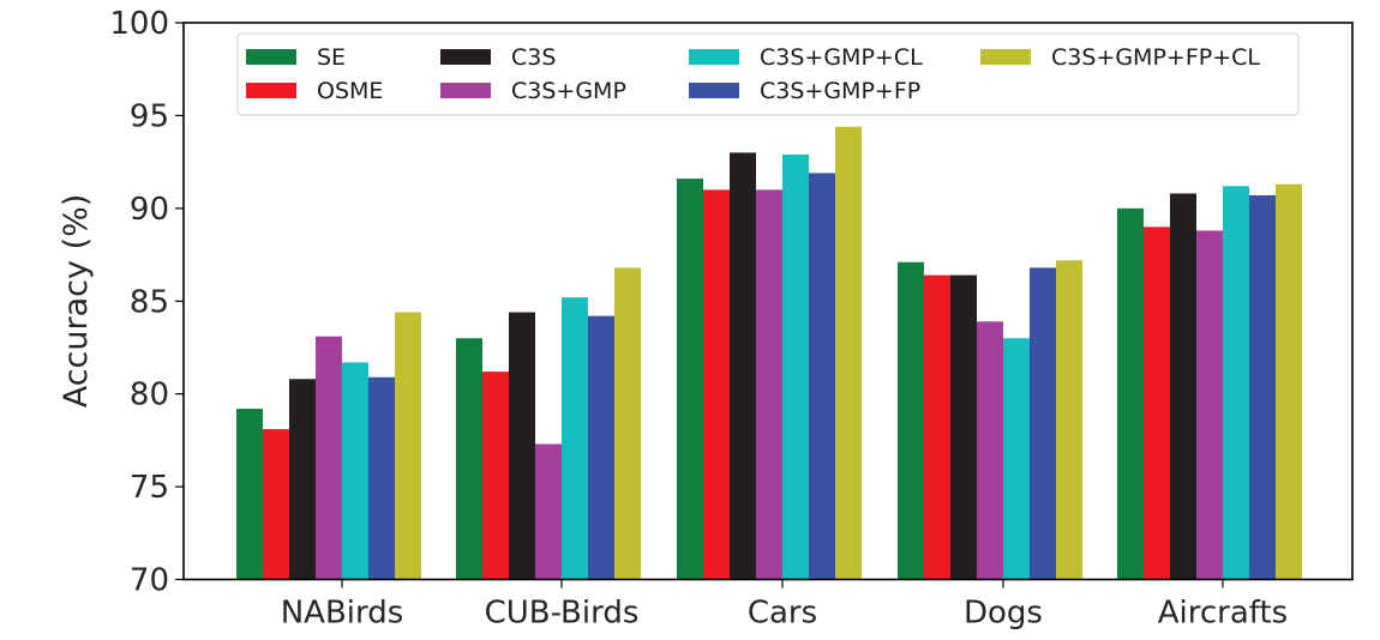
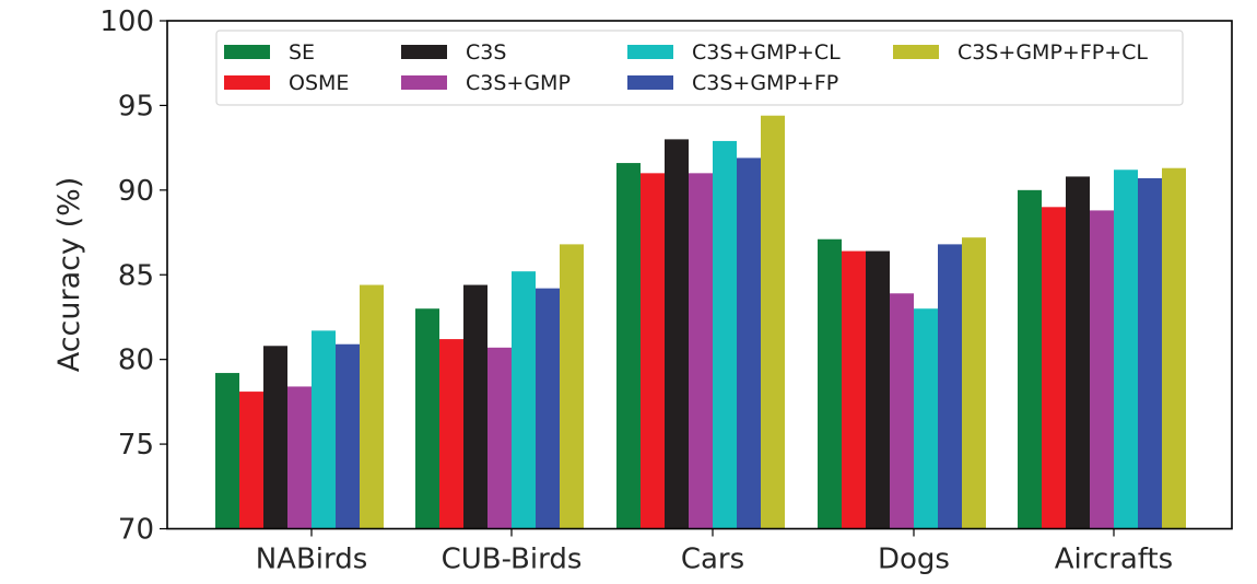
C3S+GMP/NABirds: 83.1 -> 78.4
C3S+GMP/CUB-Birds: 77.3 -> 80.7
